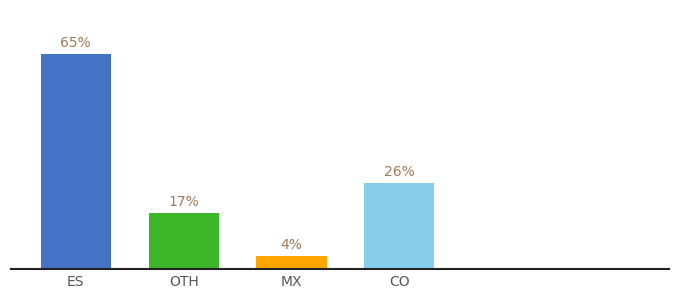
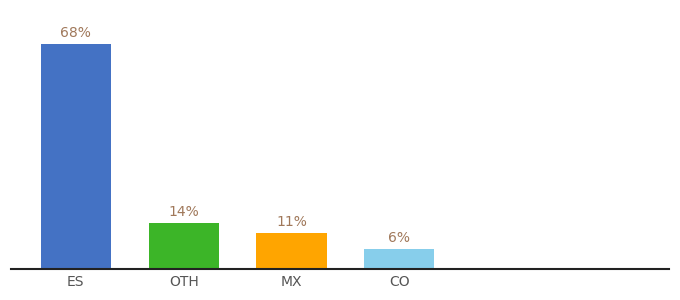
ES: 65% -> 68%
OTH: 17% -> 14%
MX: 4% -> 11%
CO: 26% -> 6%
